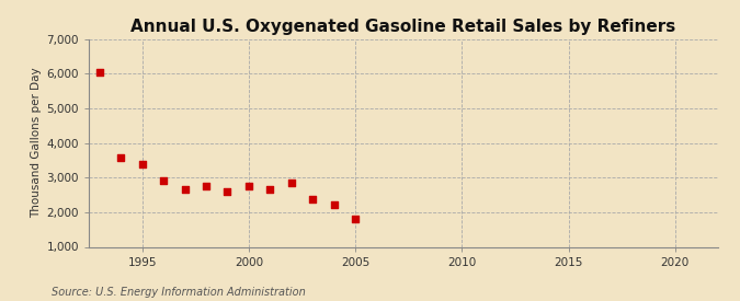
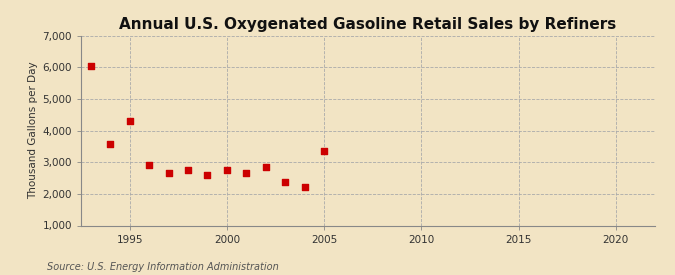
1995: 3,390 -> 4,300
2005: 1,820 -> 3,350
